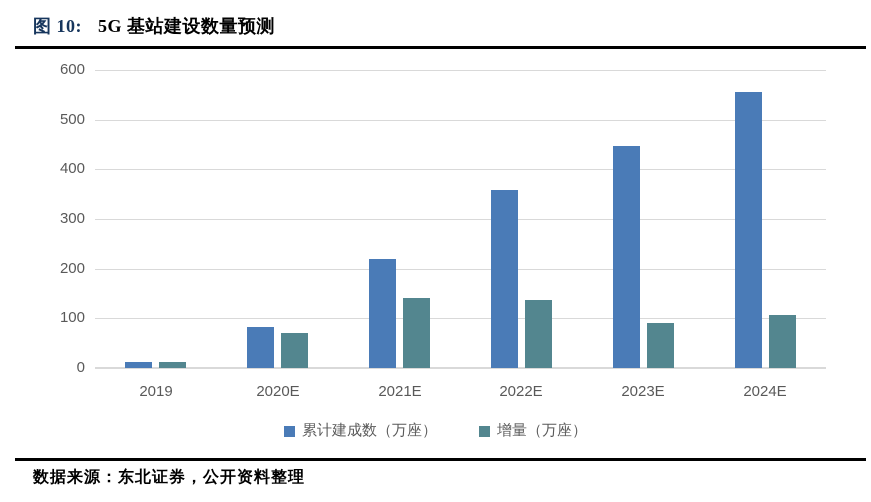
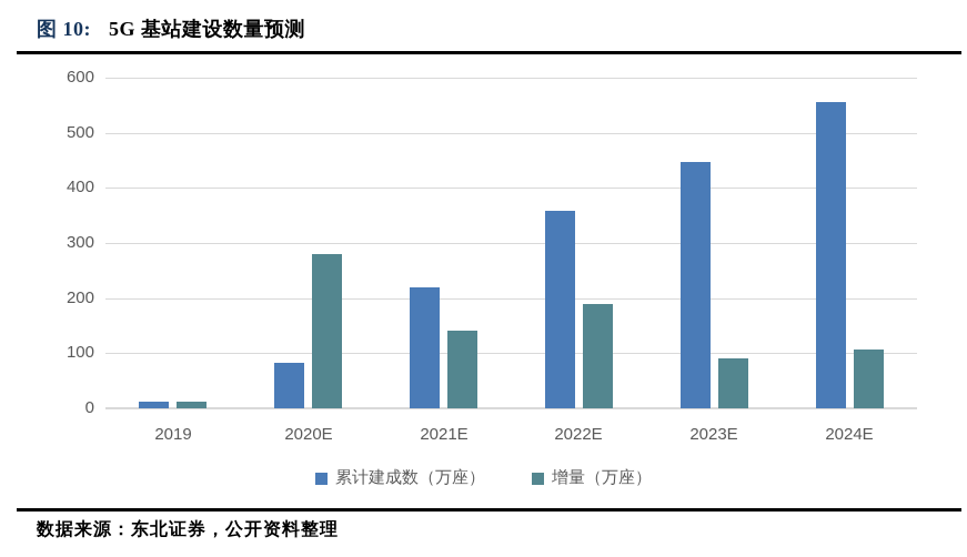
增量（万座）/2020E: 70 -> 280
增量（万座）/2022E: 140 -> 190
